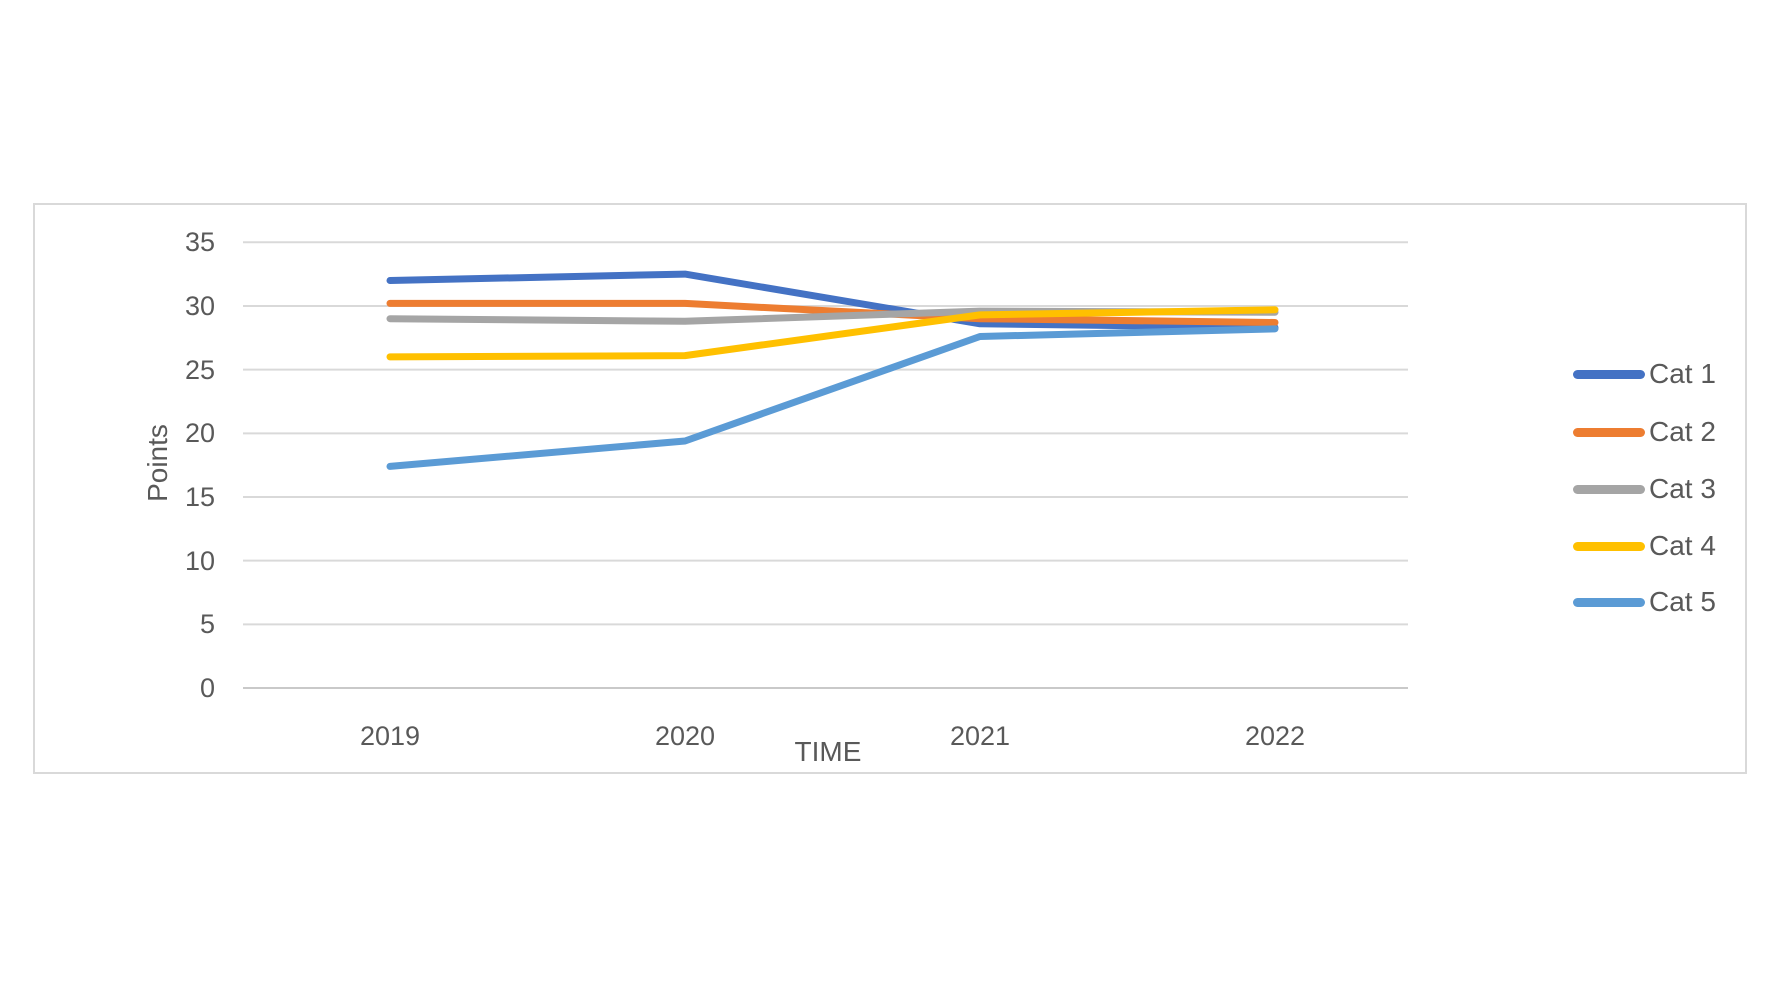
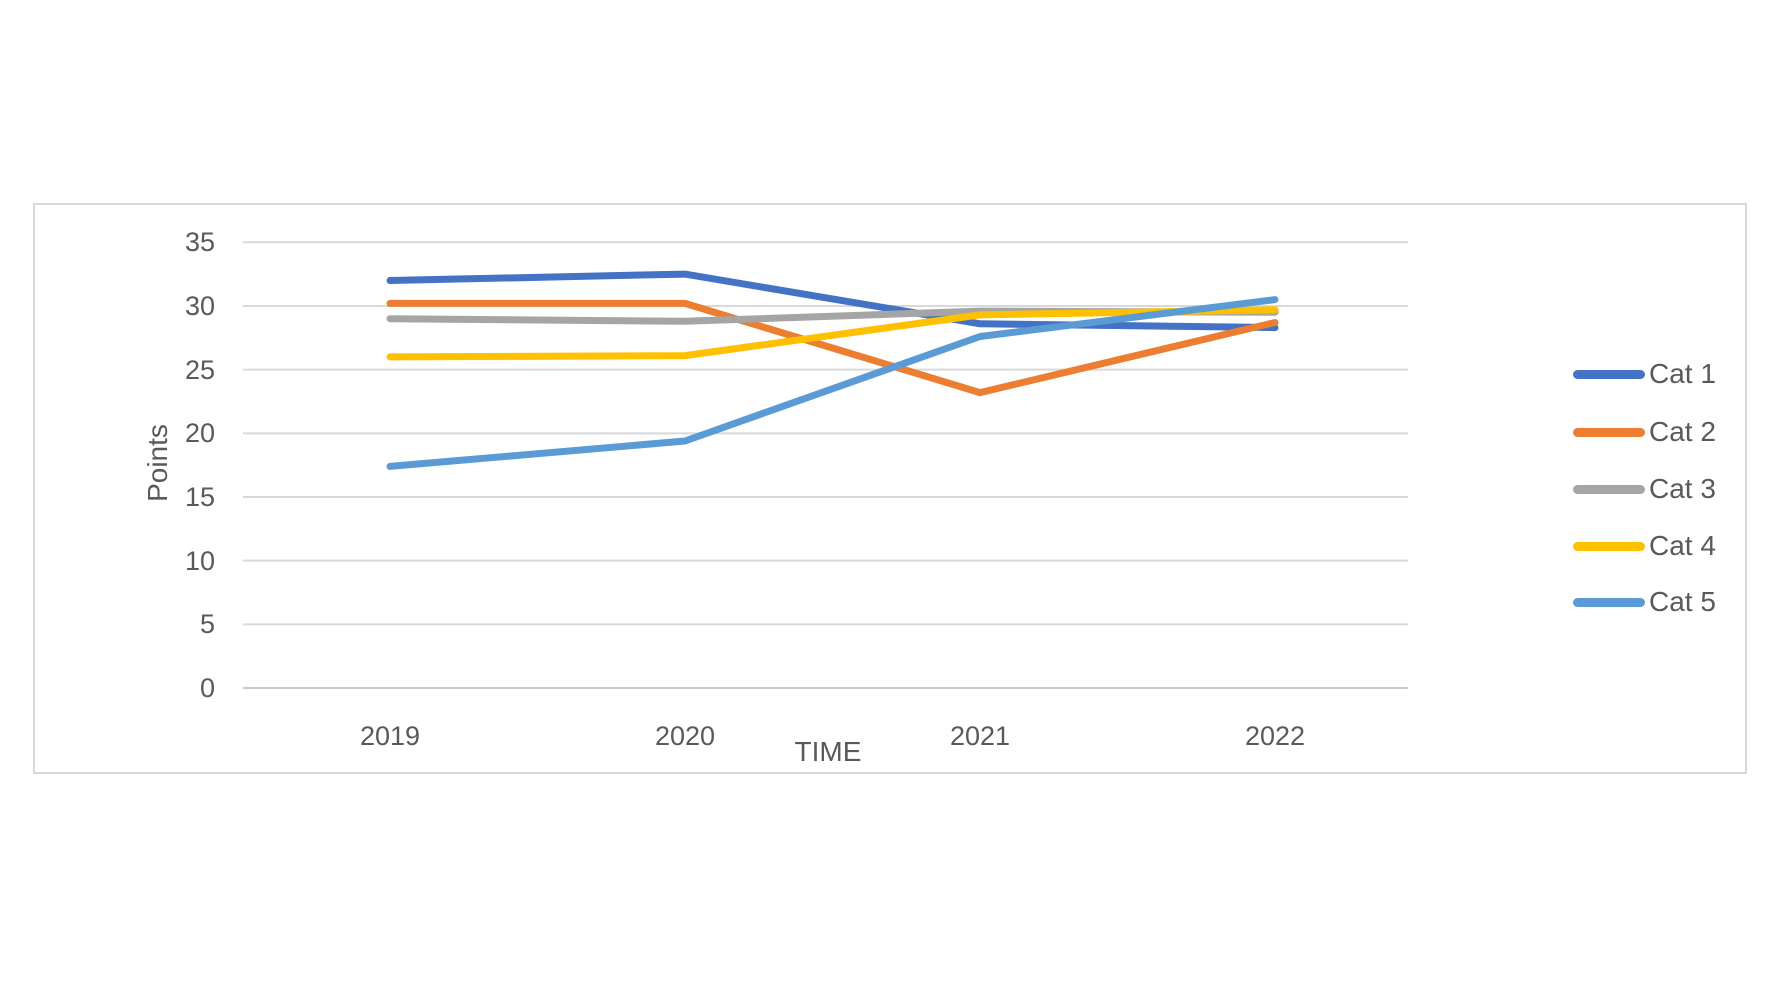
Cat 2/2021: 29.0 -> 23.2
Cat 5/2022: 28.2 -> 30.5
